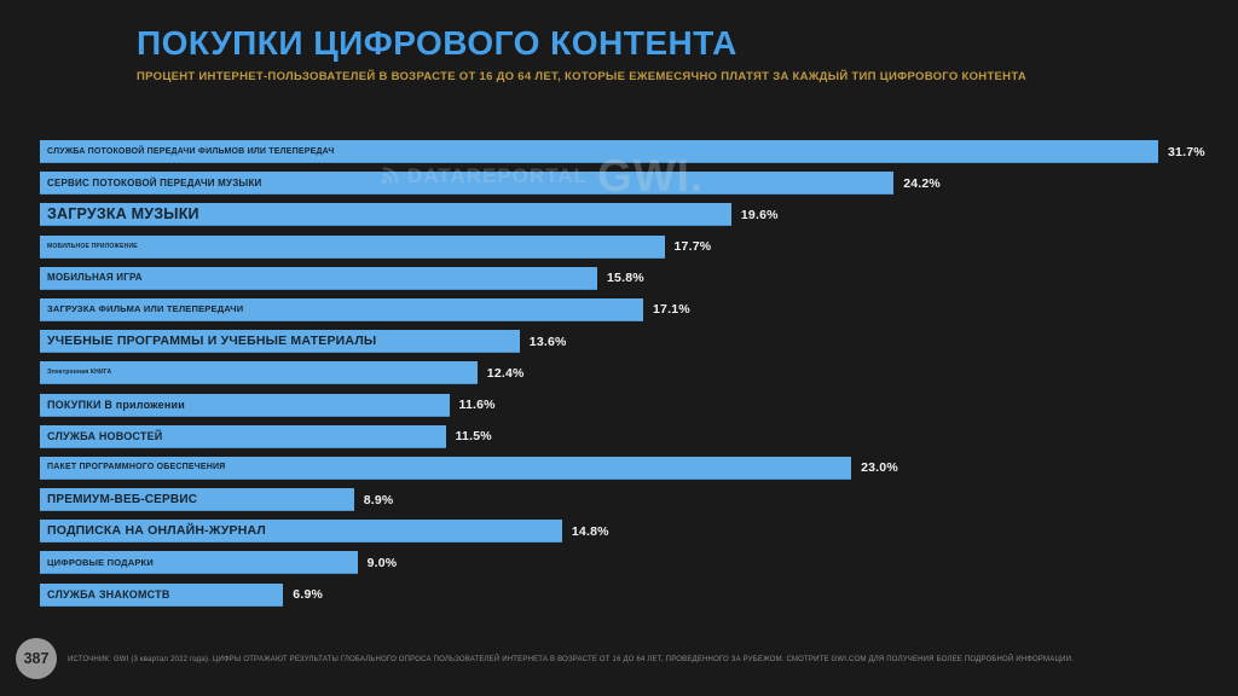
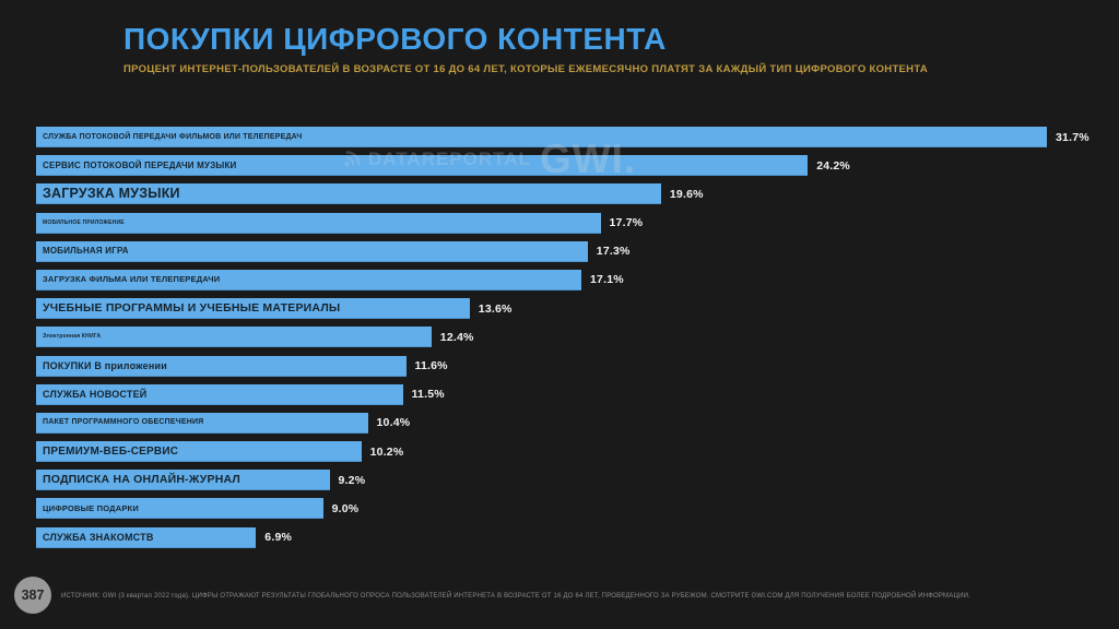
МОБИЛЬНАЯ ИГРА: 15.8% -> 17.3%
ПАКЕТ ПРОГРАММНОГО ОБЕСПЕЧЕНИЯ: 23.0% -> 10.4%
ПРЕМИУМ-ВЕБ-СЕРВИС: 8.9% -> 10.2%
ПОДПИСКА НА ОНЛАЙН-ЖУРНАЛ: 14.8% -> 9.2%
